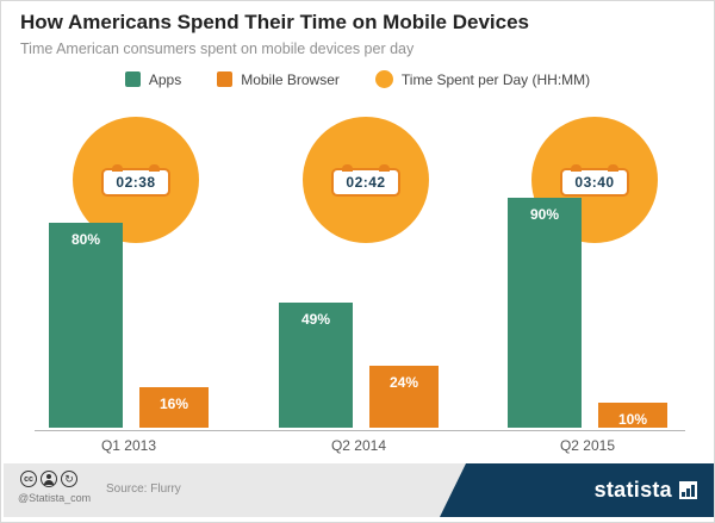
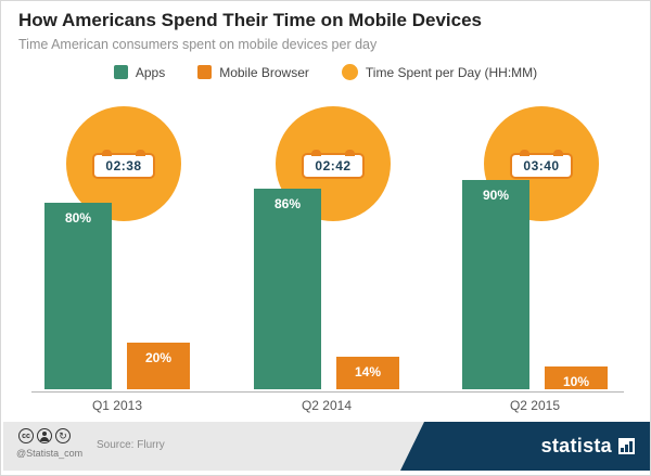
Mobile Browser/Q1 2013: 16% -> 20%
Apps/Q2 2014: 49% -> 86%
Mobile Browser/Q2 2014: 24% -> 14%
